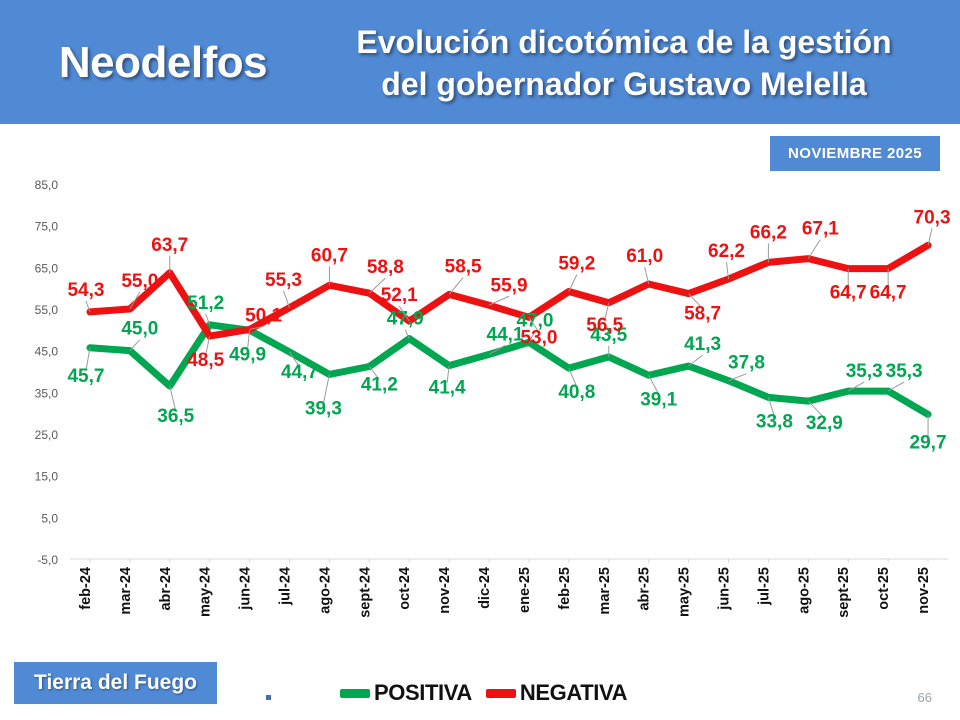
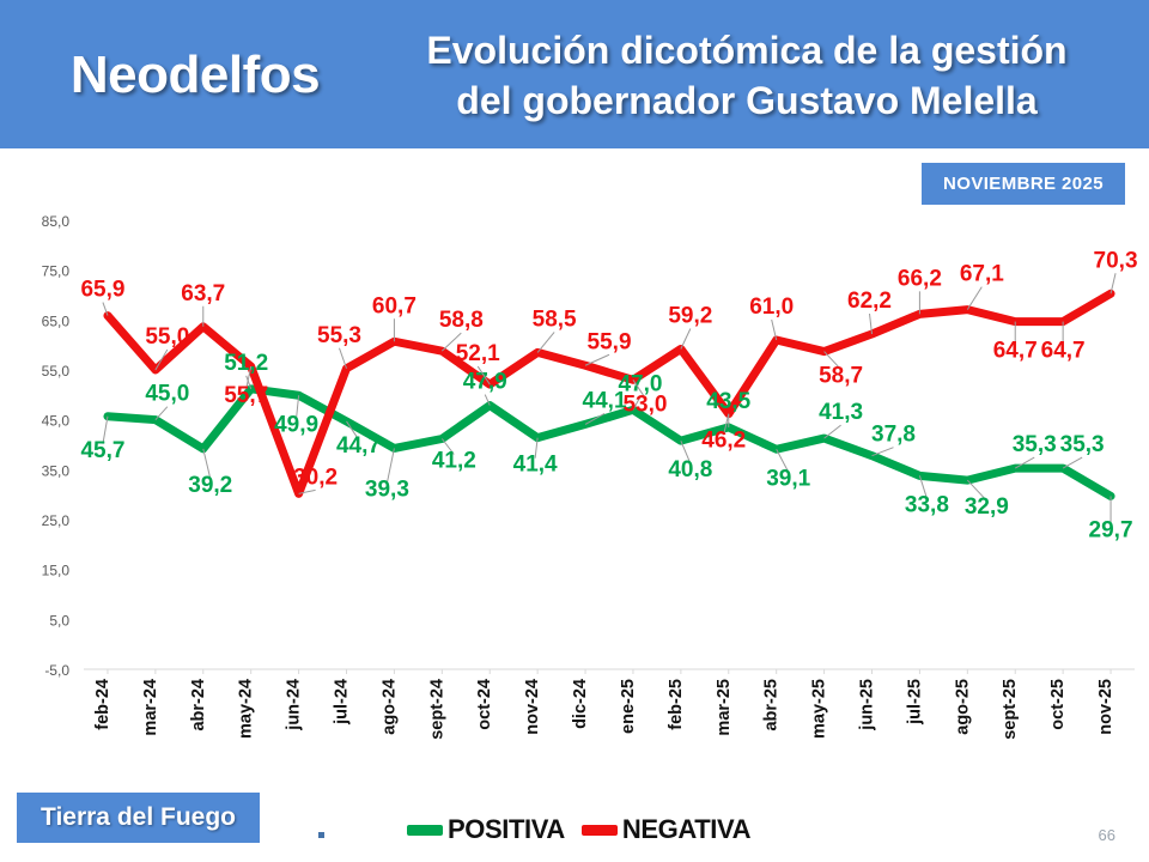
NEGATIVA/feb-24: 54,3 -> 65,9
POSITIVA/abr-24: 36,5 -> 39,2
NEGATIVA/may-24: 48,5 -> 55,7
NEGATIVA/jun-24: 50,1 -> 30,2
NEGATIVA/mar-25: 56,5 -> 46,2
